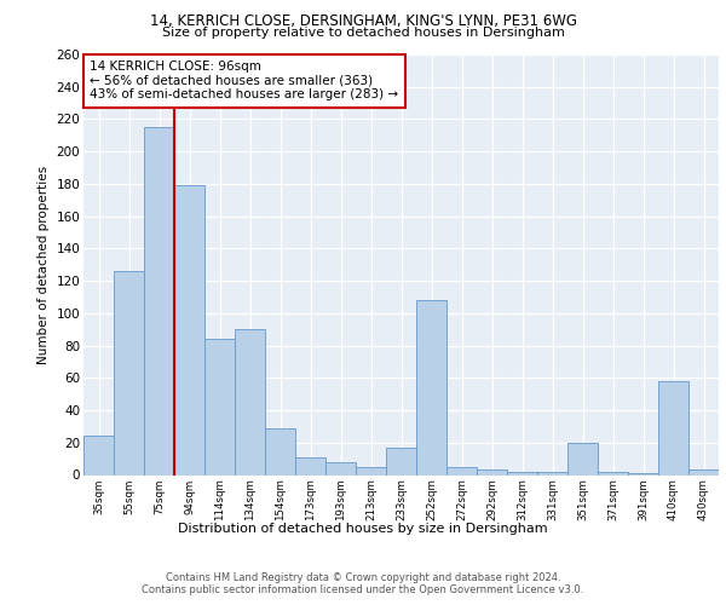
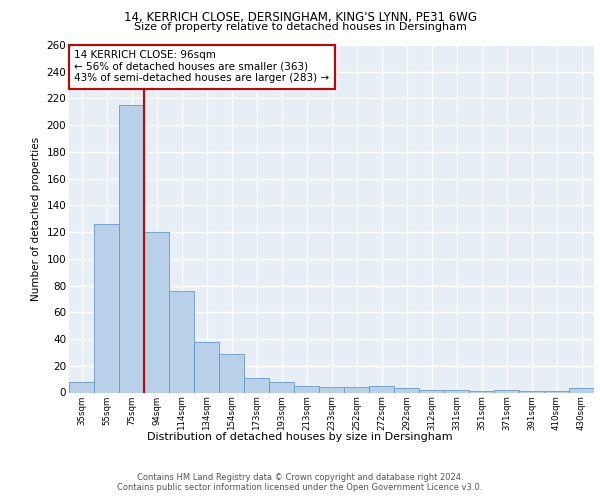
35sqm: 24 -> 8
94sqm: 179 -> 120
114sqm: 84 -> 76
134sqm: 90 -> 38
233sqm: 17 -> 4
252sqm: 108 -> 4
351sqm: 20 -> 1
410sqm: 58 -> 1
